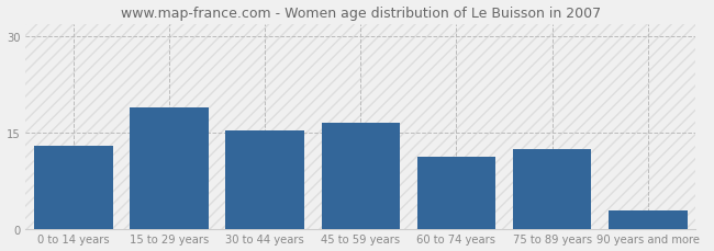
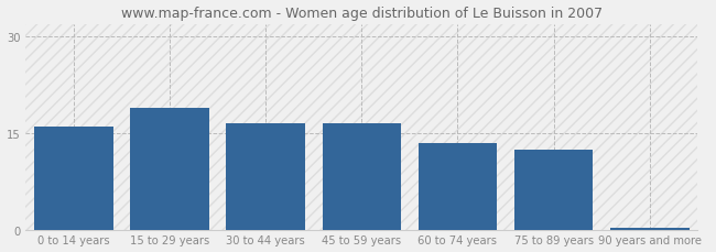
0 to 14 years: 13.0 -> 16.0
30 to 44 years: 15.4 -> 16.5
60 to 74 years: 11.2 -> 13.5
90 years and more: 2.8 -> 0.3
